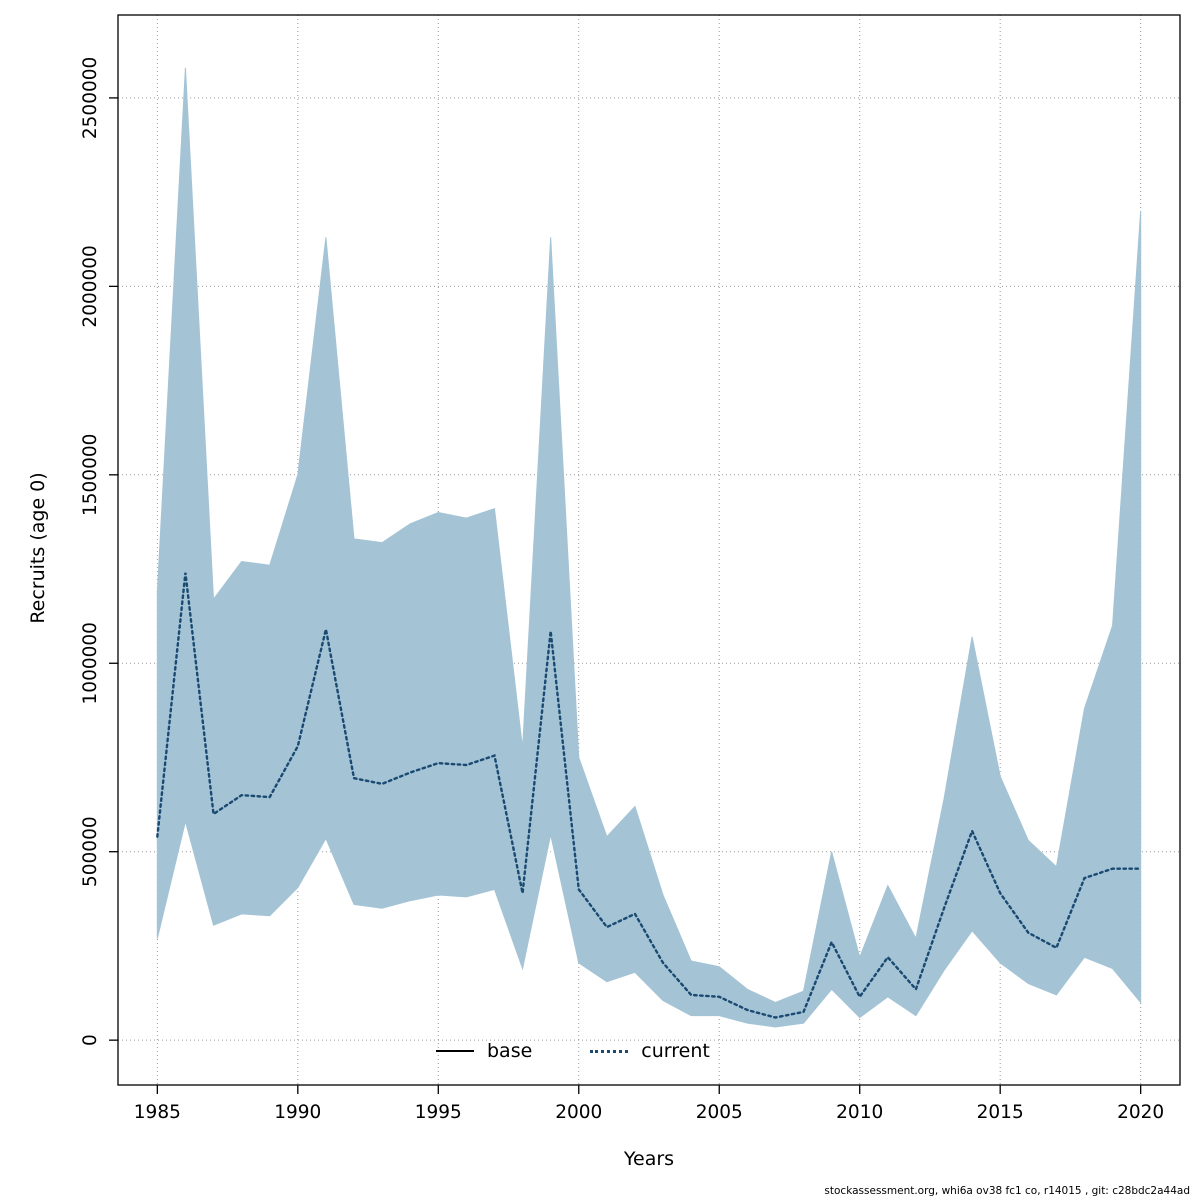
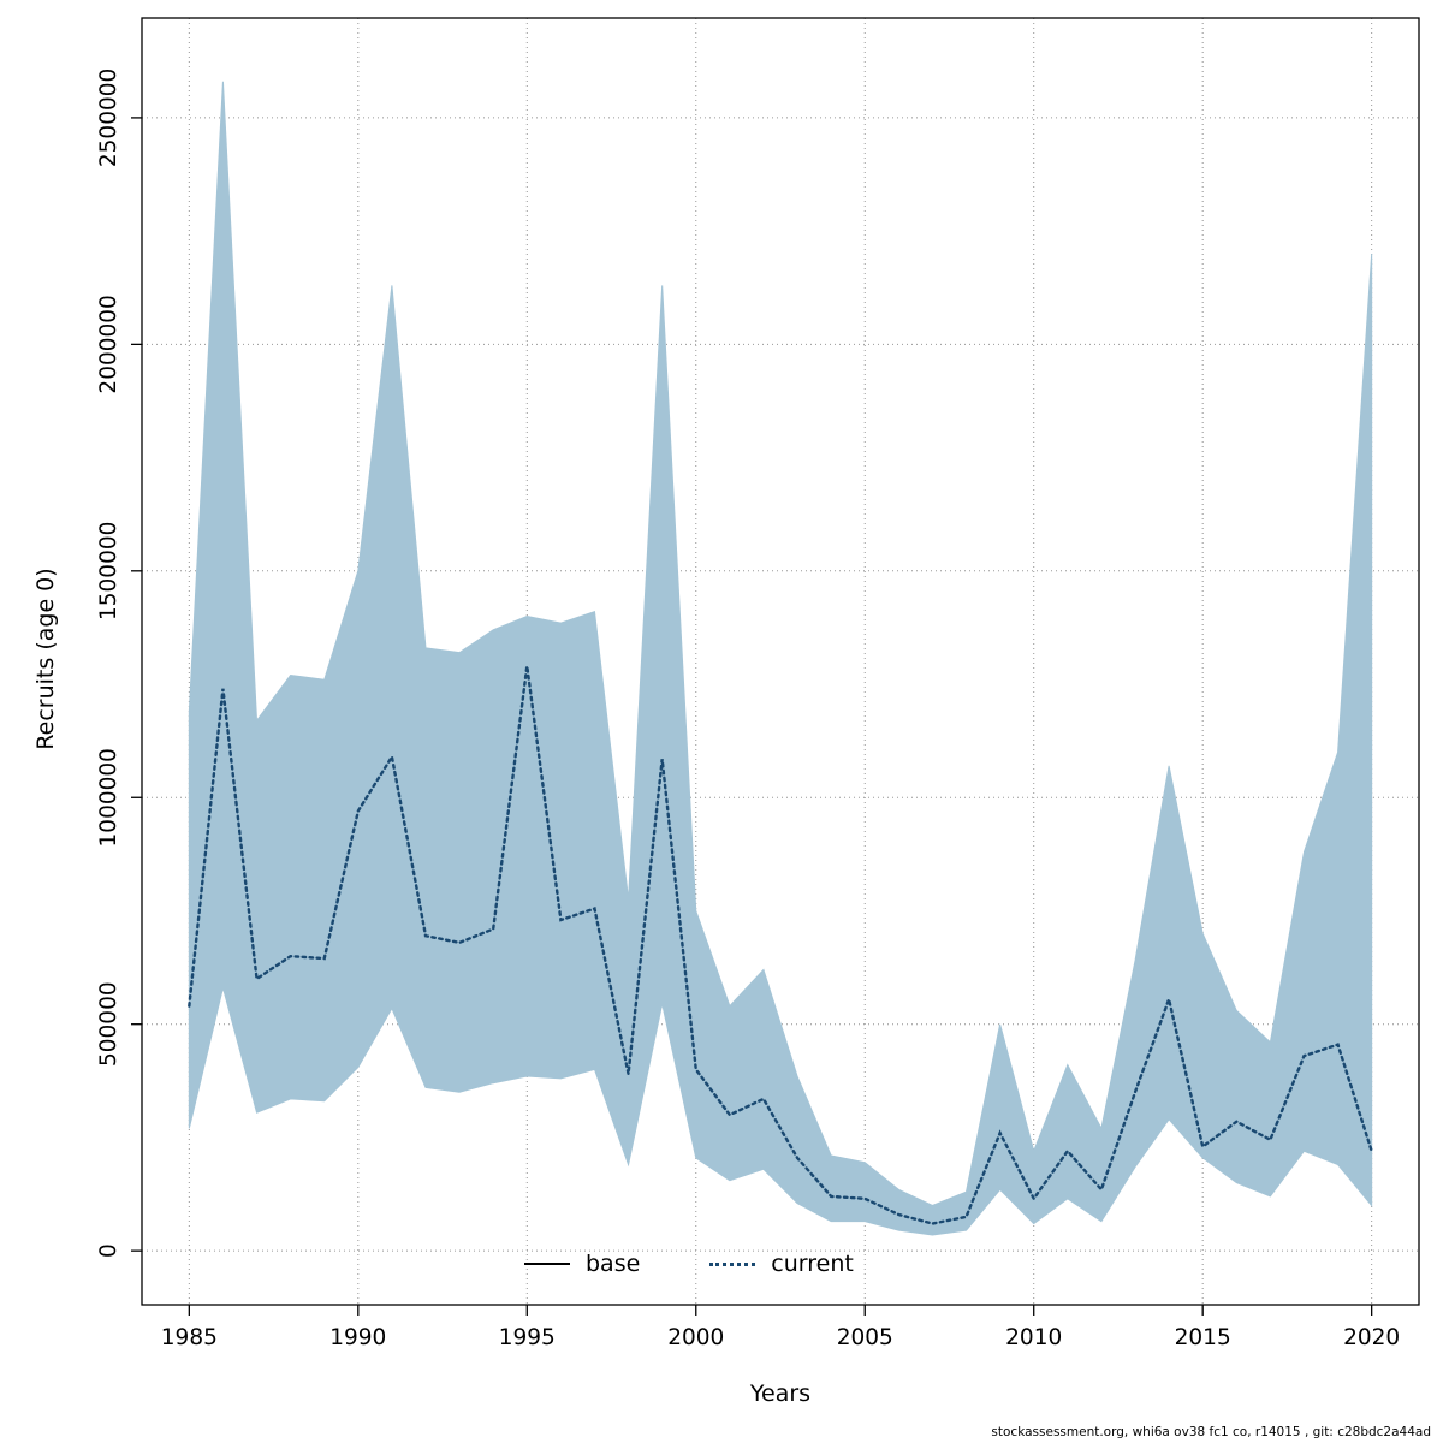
1990: 780000 -> 970000
1995: 740000 -> 1290000
2015: 390000 -> 230000
2020: 460000 -> 220000
